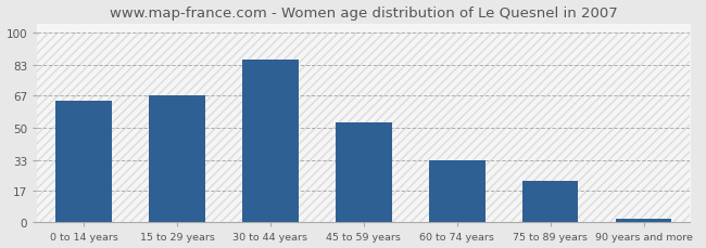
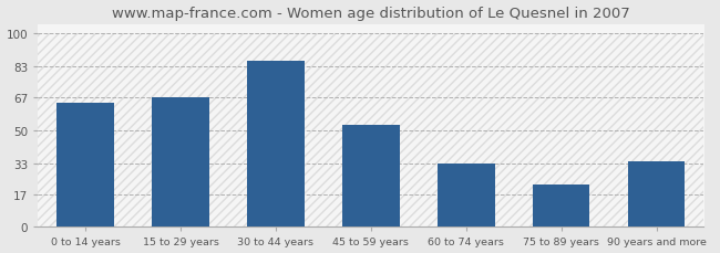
90 years and more: 2 -> 34
